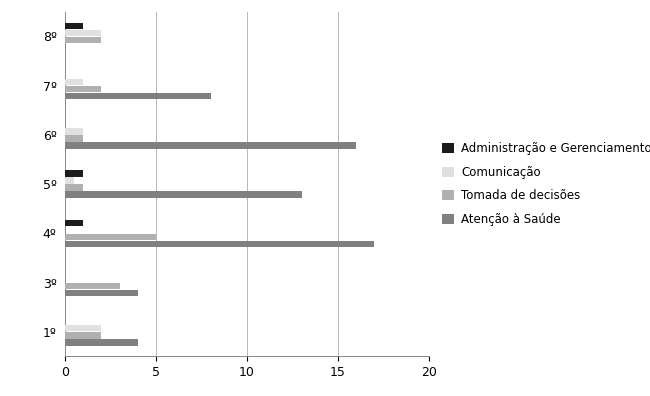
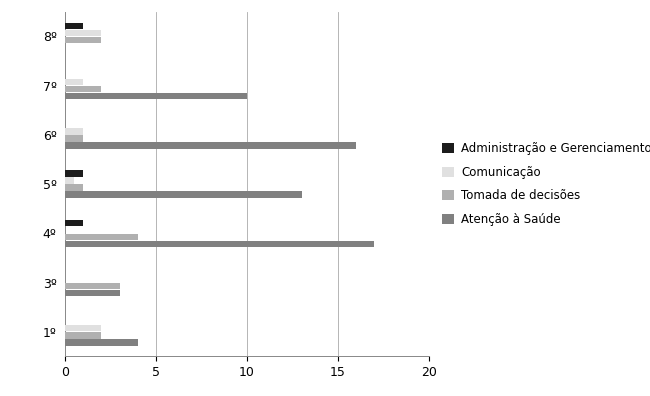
Atenção à Saúde/7º: 8 -> 10
Tomada de decisões/4º: 5 -> 4
Atenção à Saúde/3º: 4 -> 3
